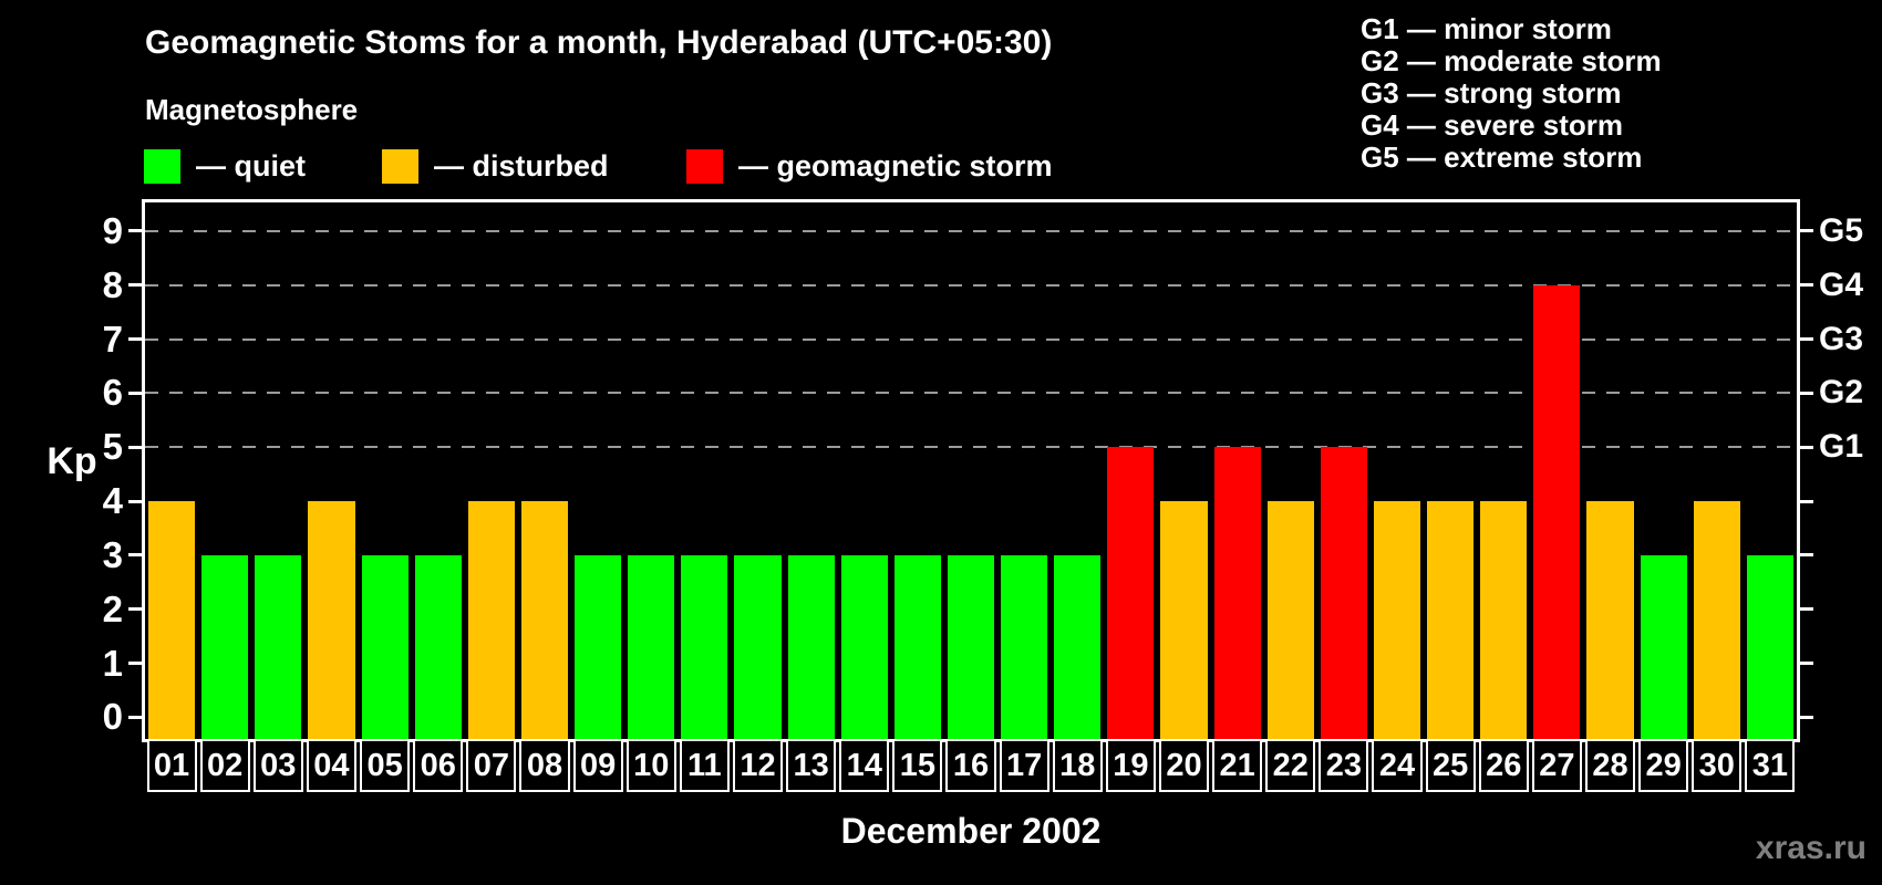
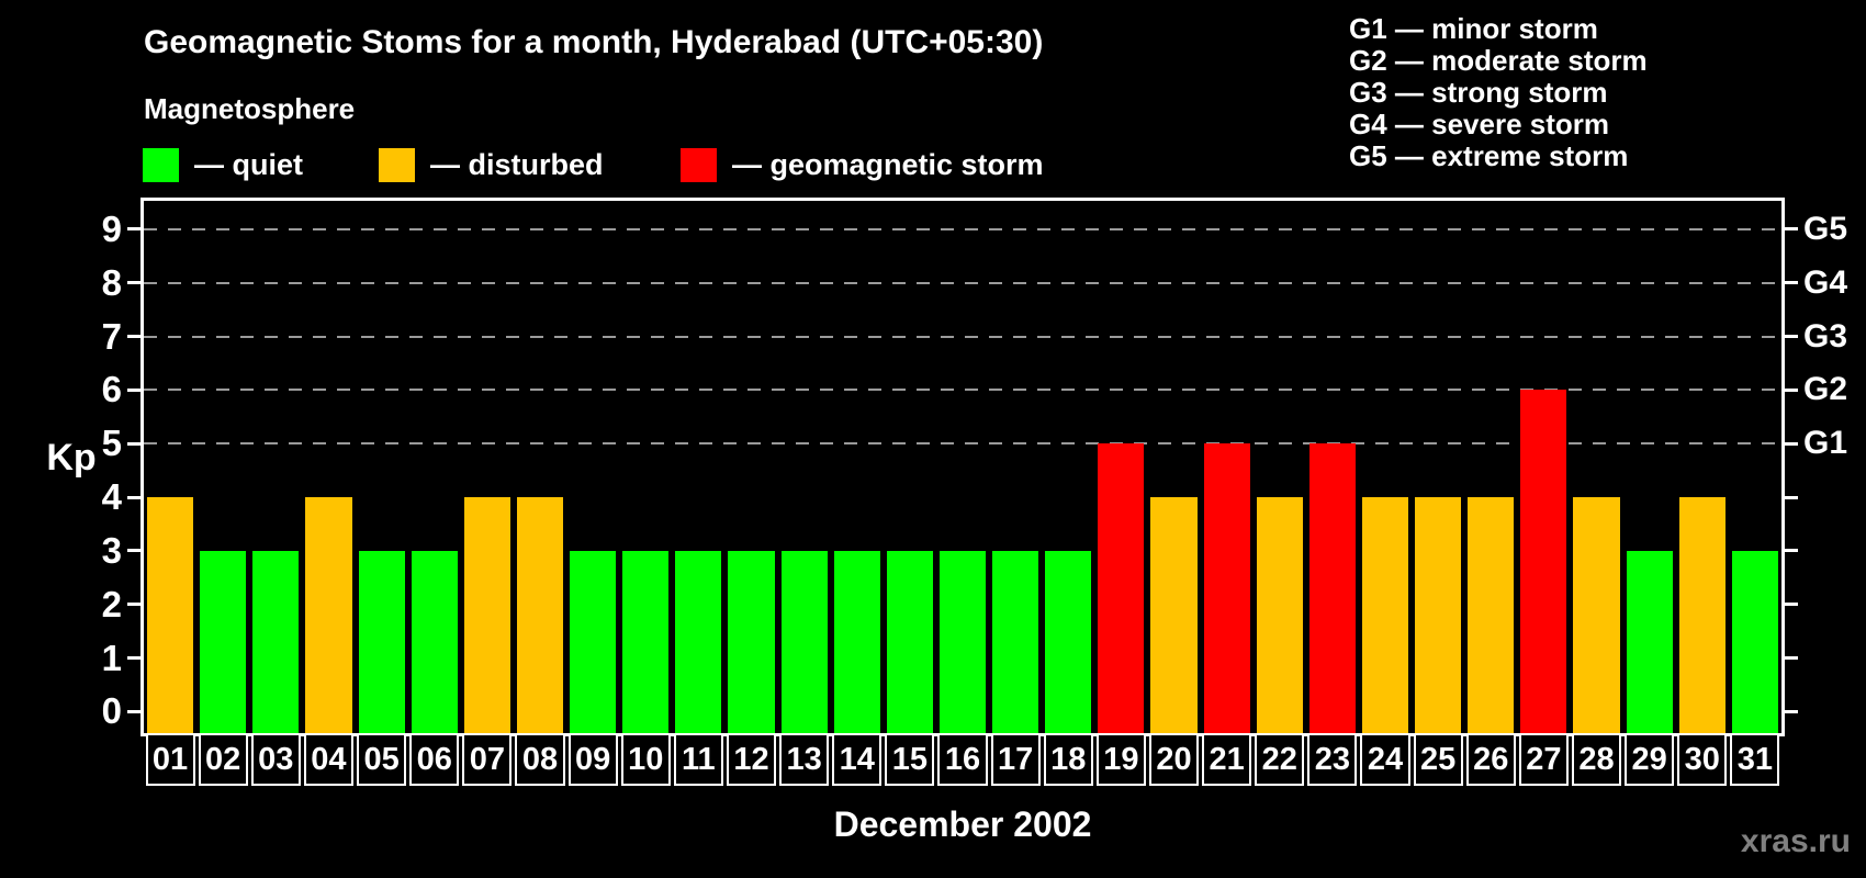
27: 8 -> 6
